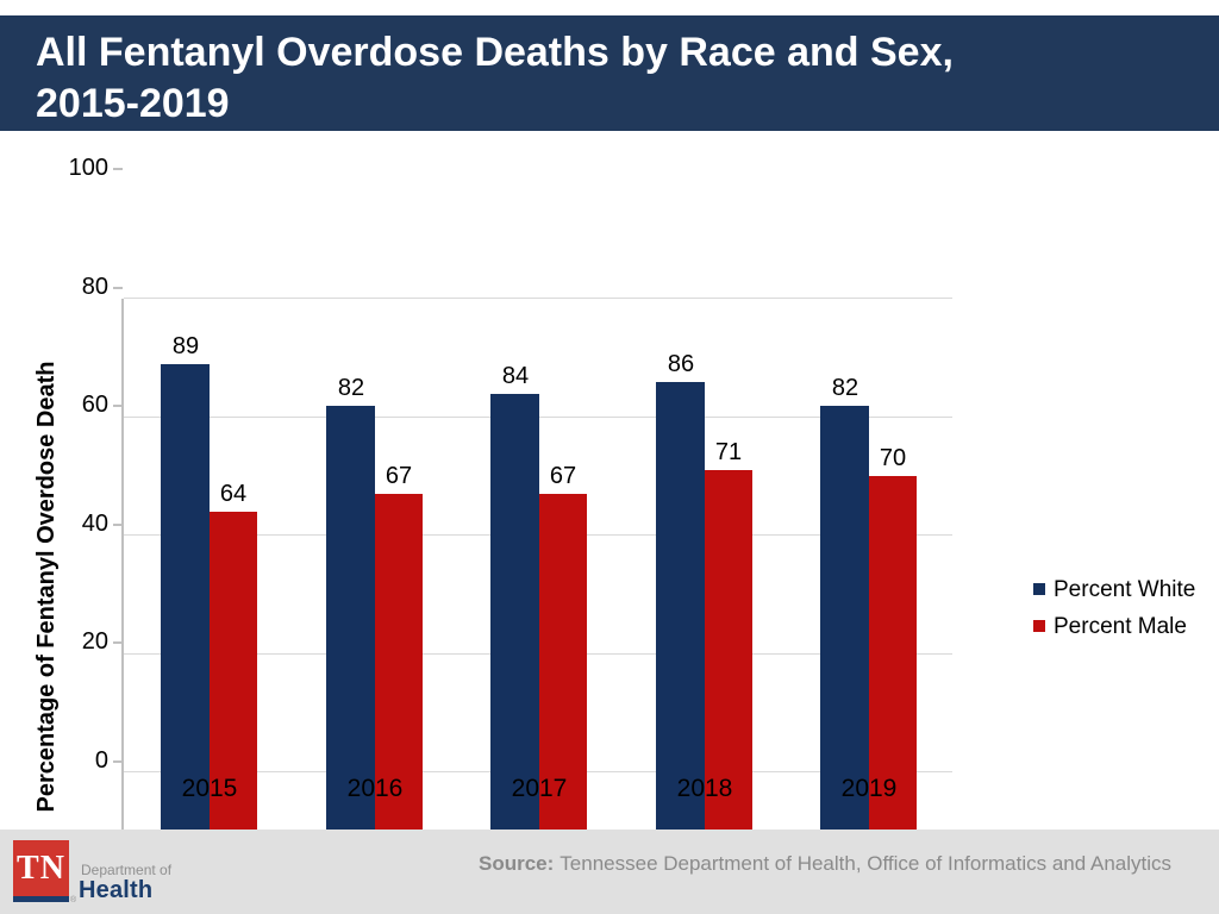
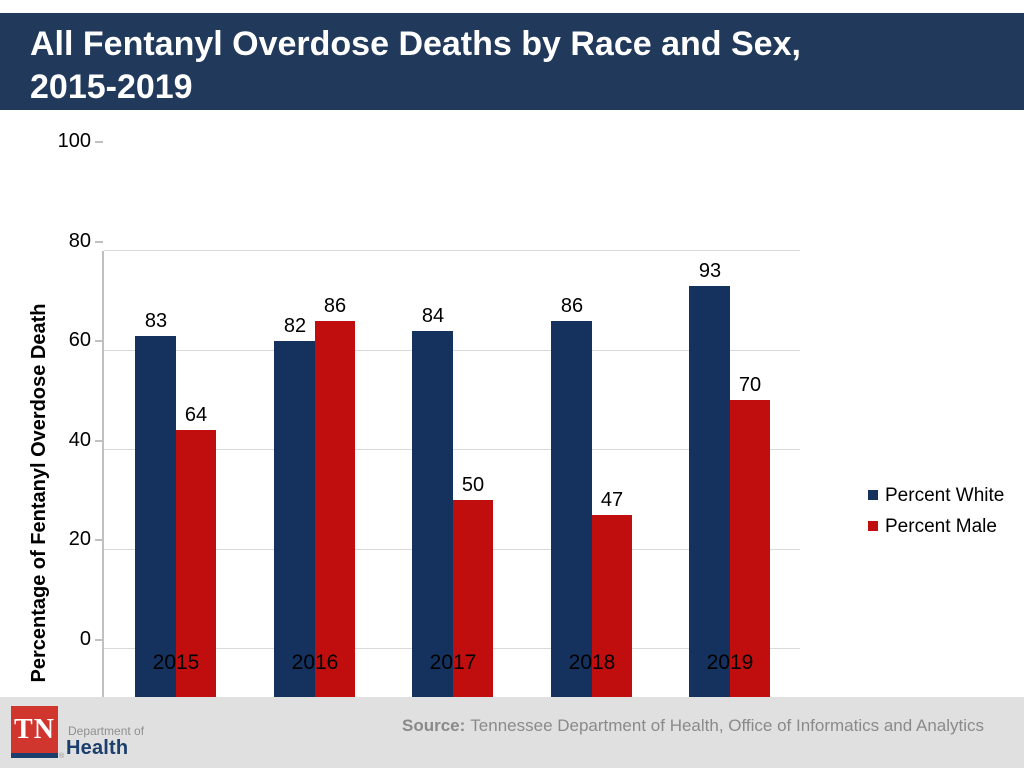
Percent White/2015: 89 -> 83
Percent Male/2016: 67 -> 86
Percent Male/2017: 67 -> 50
Percent Male/2018: 71 -> 47
Percent White/2019: 82 -> 93
